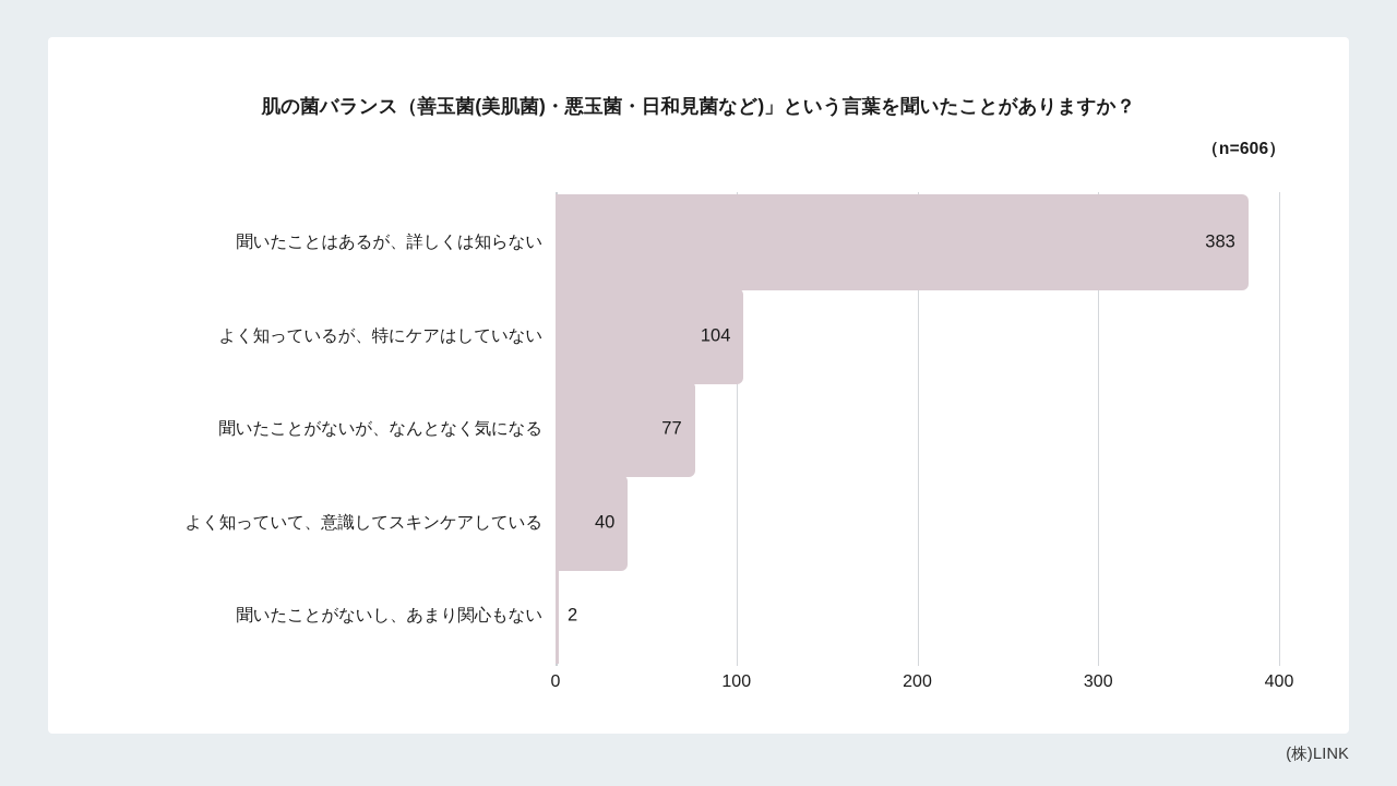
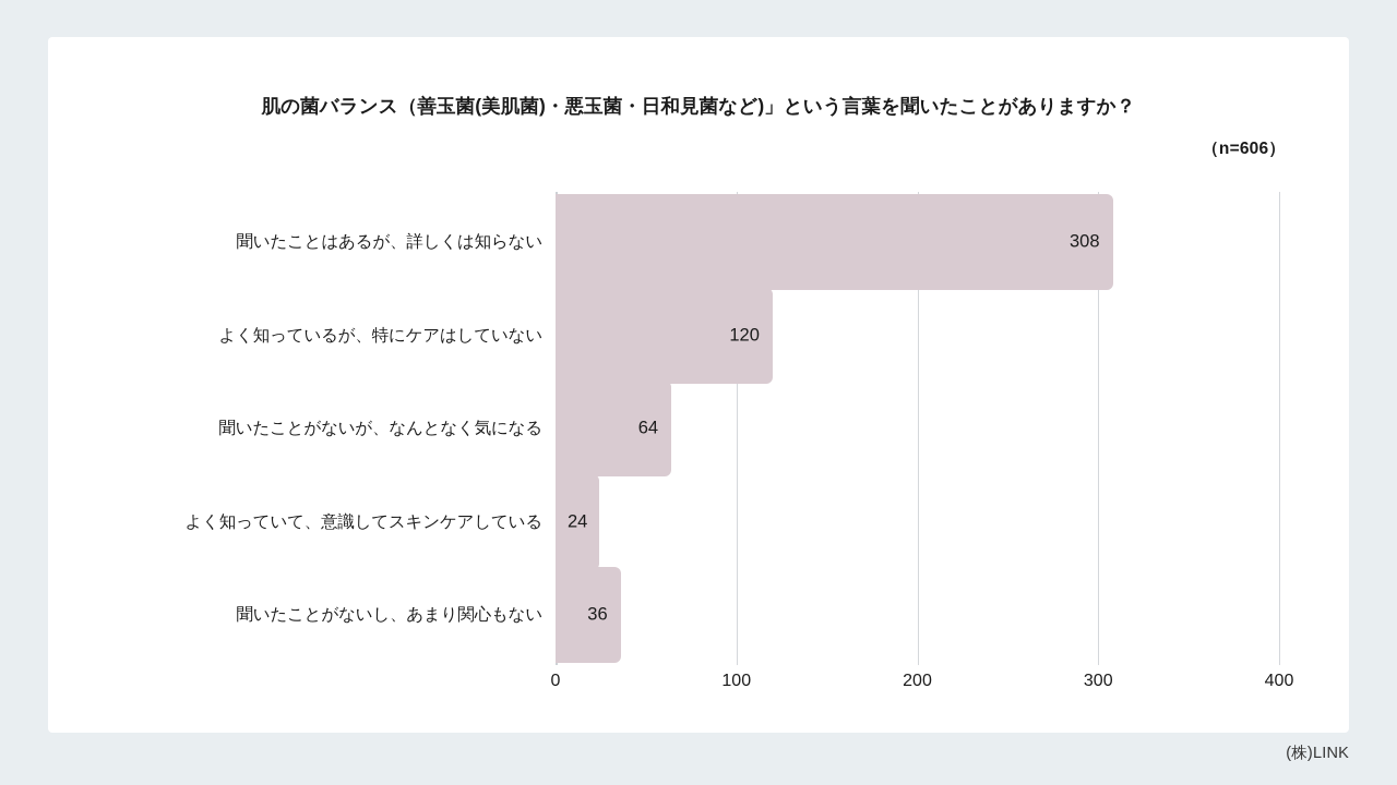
聞いたことはあるが、詳しくは知らない: 383 -> 308
よく知っているが、特にケアはしていない: 104 -> 120
聞いたことがないが、なんとなく気になる: 77 -> 64
よく知っていて、意識してスキンケアしている: 40 -> 24
聞いたことがないし、あまり関心もない: 2 -> 36
